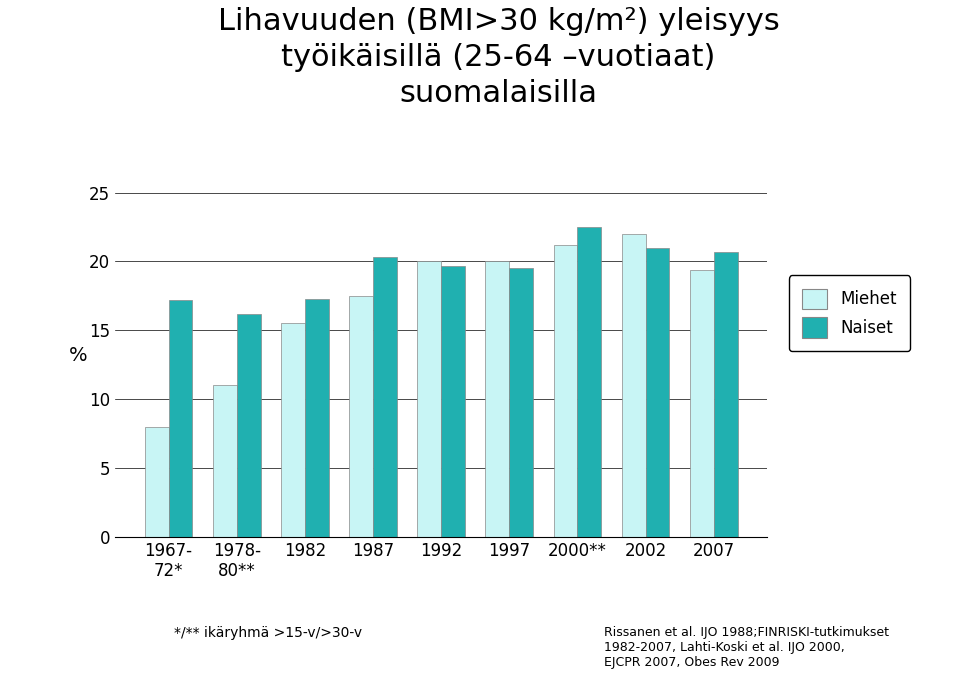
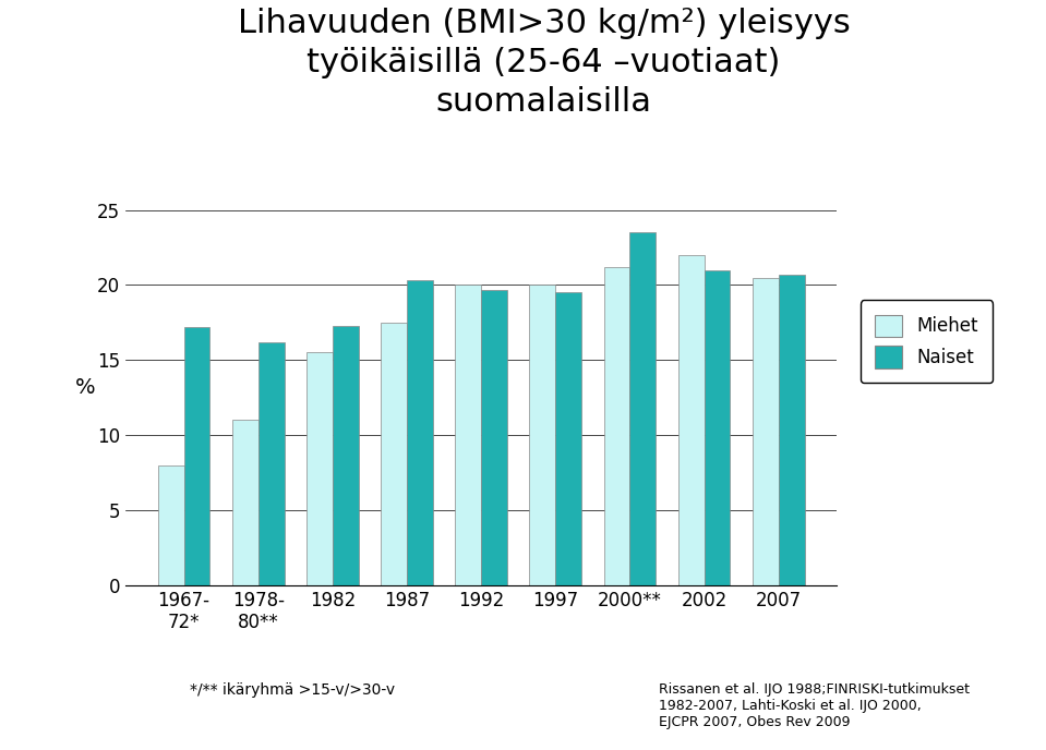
Naiset/2000**: 22.5 -> 23.5
Miehet/2007: 19.4 -> 20.5
